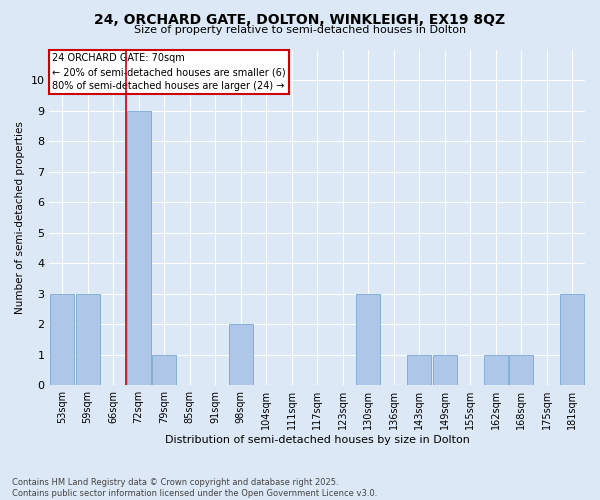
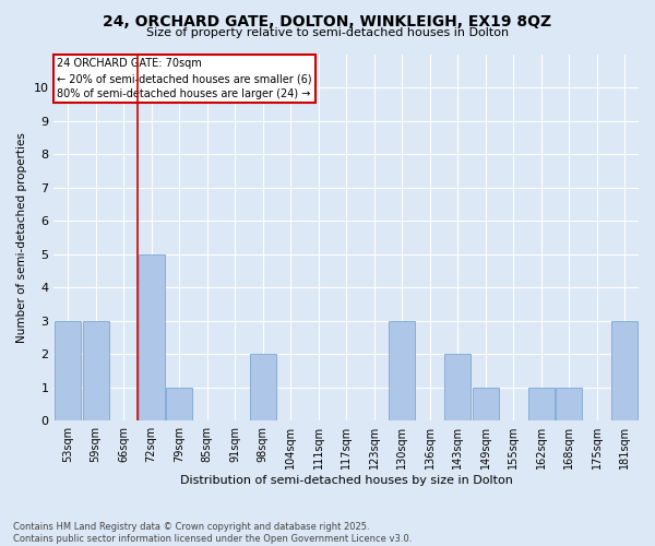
72sqm: 9 -> 5
143sqm: 1 -> 2
